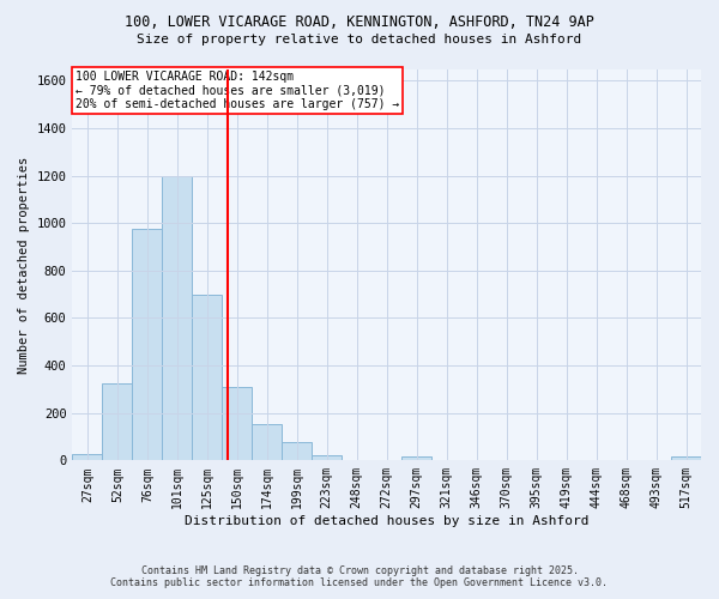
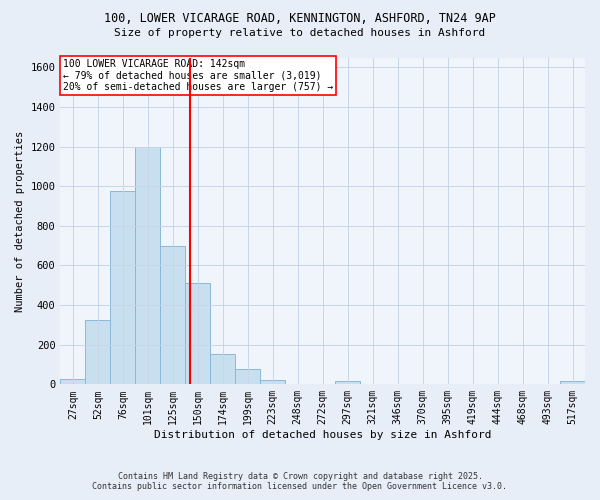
150sqm: 310 -> 510
